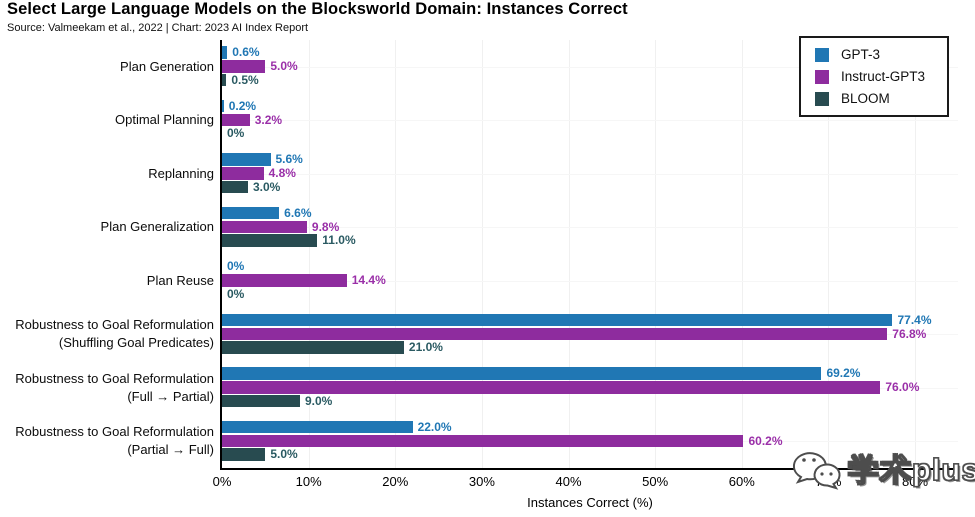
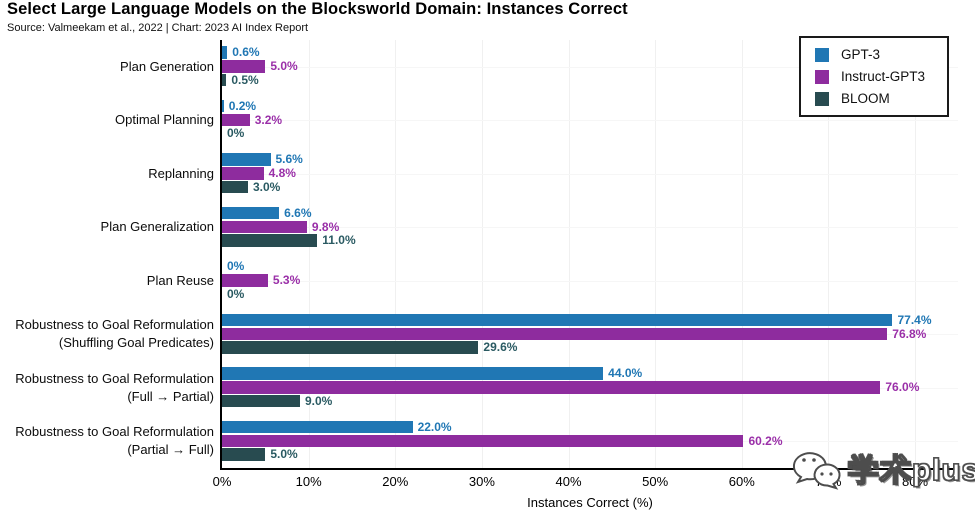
Instruct-GPT3/Plan Reuse: 14.4% -> 5.3%
BLOOM/Robustness to Goal Reformulation (Shuffling Goal Predicates): 21.0% -> 29.6%
GPT-3/Robustness to Goal Reformulation (Full → Partial): 69.2% -> 44.0%
